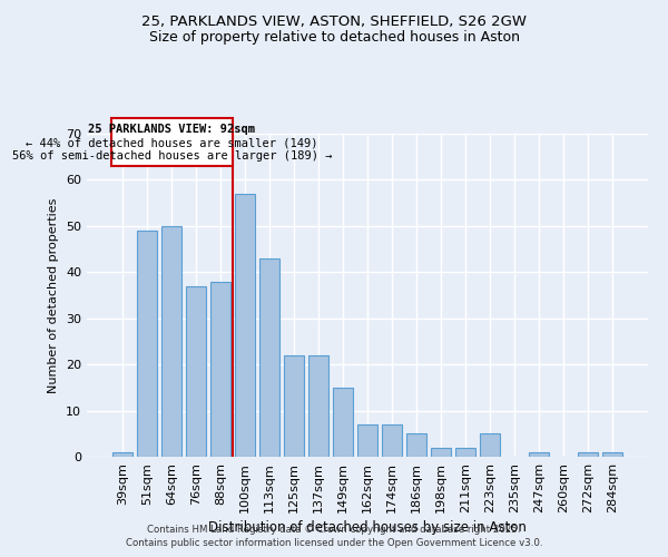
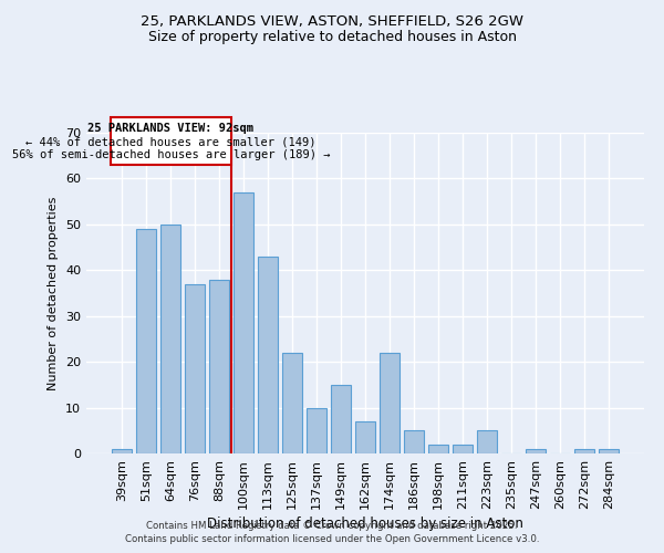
137sqm: 22 -> 10
174sqm: 7 -> 22
